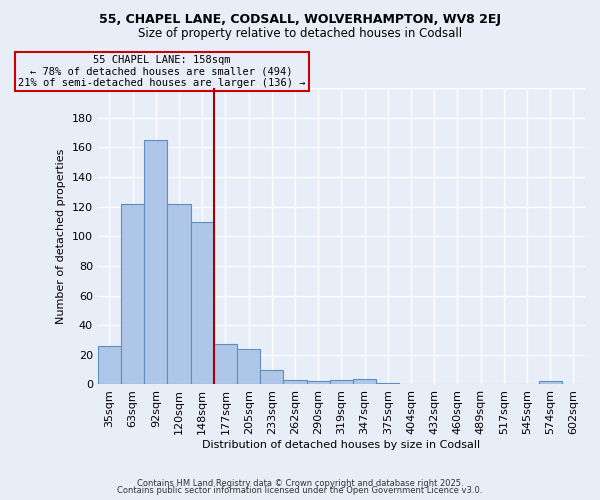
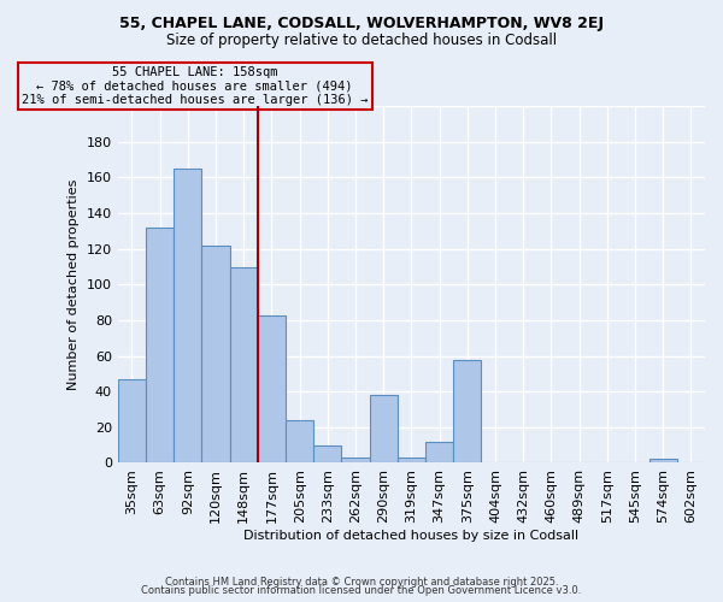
35sqm: 26 -> 47
63sqm: 122 -> 132
177sqm: 27 -> 83
290sqm: 2 -> 38
347sqm: 4 -> 12
375sqm: 1 -> 58
